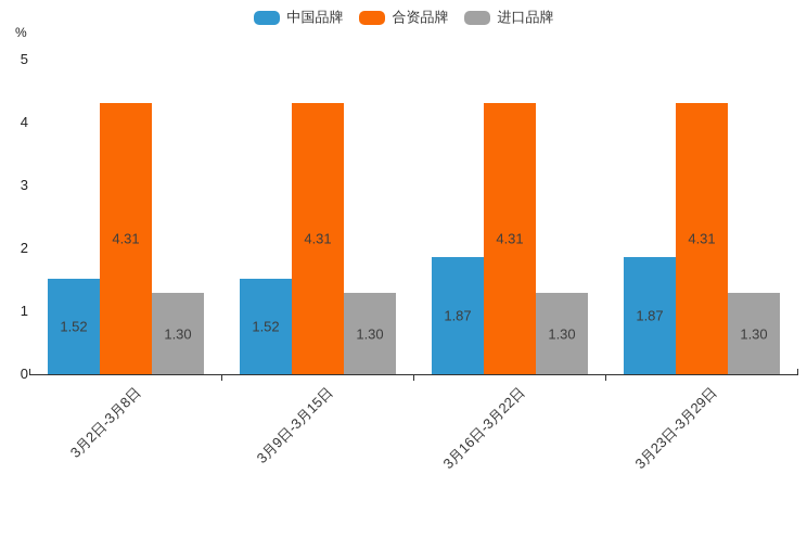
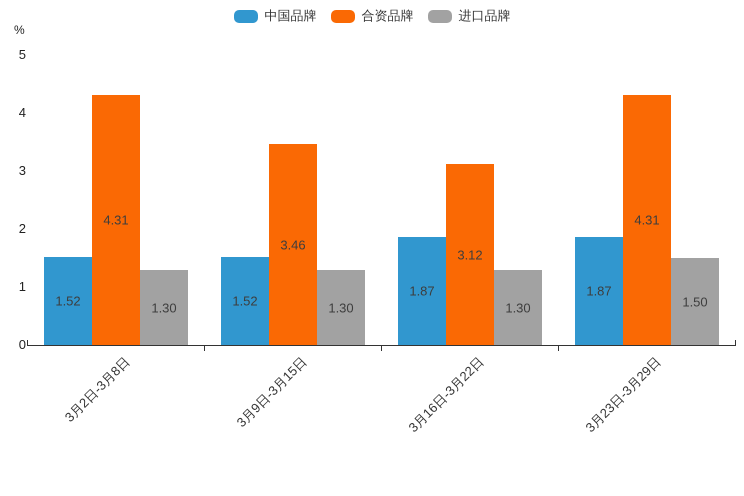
合资品牌/3月9日-3月15日: 4.31 -> 3.46
合资品牌/3月16日-3月22日: 4.31 -> 3.12
进口品牌/3月23日-3月29日: 1.30 -> 1.50
